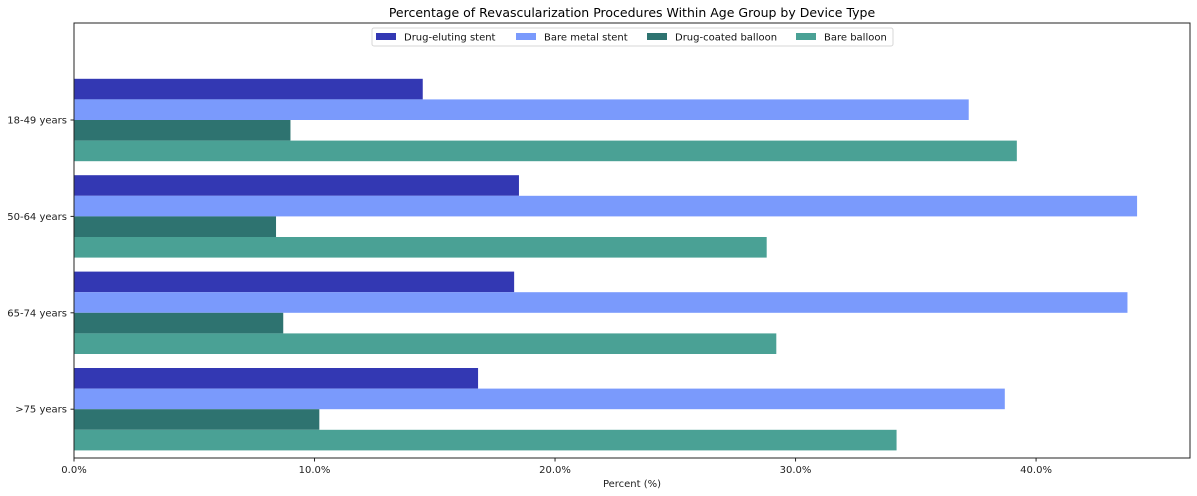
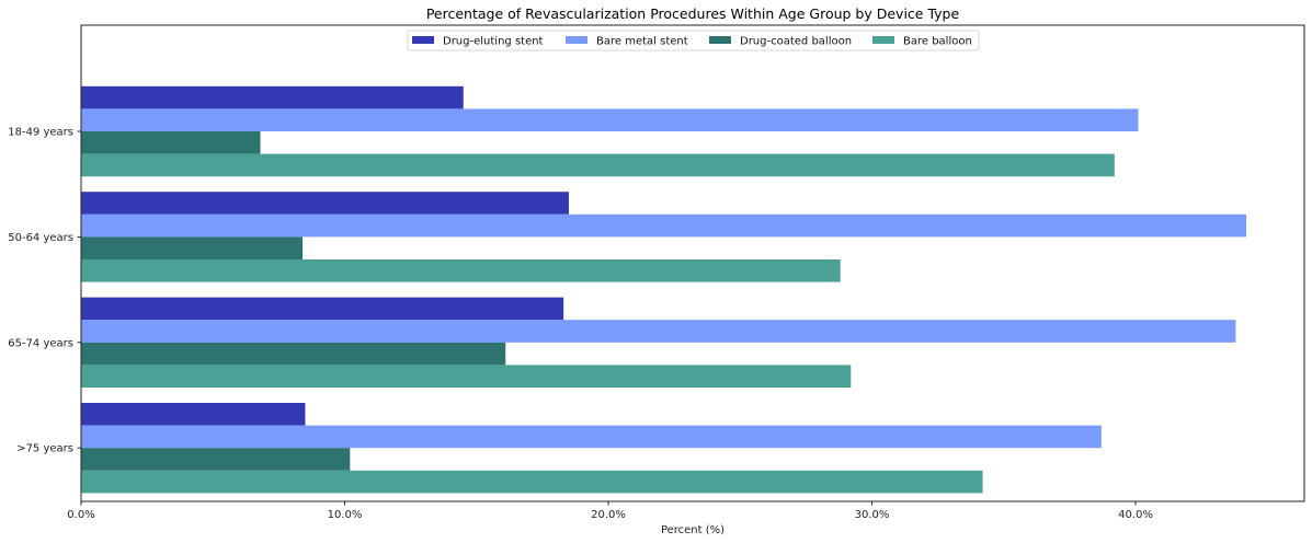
Bare metal stent/18-49 years: 37.2% -> 40.1%
Drug-coated balloon/18-49 years: 9.0% -> 6.8%
Drug-coated balloon/65-74 years: 8.7% -> 16.1%
Drug-eluting stent/>75 years: 16.8% -> 8.5%
